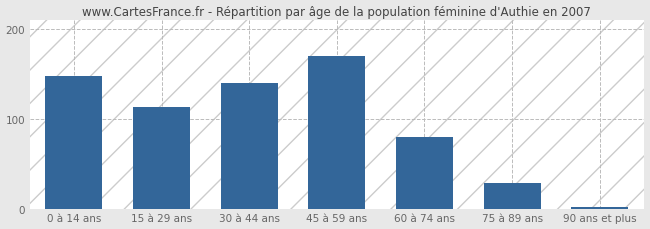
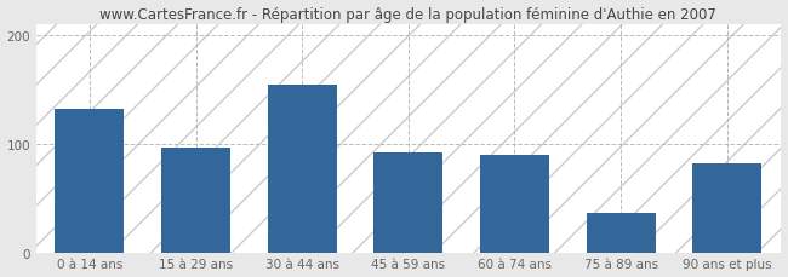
0 à 14 ans: 148 -> 132
15 à 29 ans: 113 -> 96
30 à 44 ans: 140 -> 154
45 à 59 ans: 170 -> 92
60 à 74 ans: 80 -> 90
75 à 89 ans: 28 -> 36
90 ans et plus: 2 -> 82
